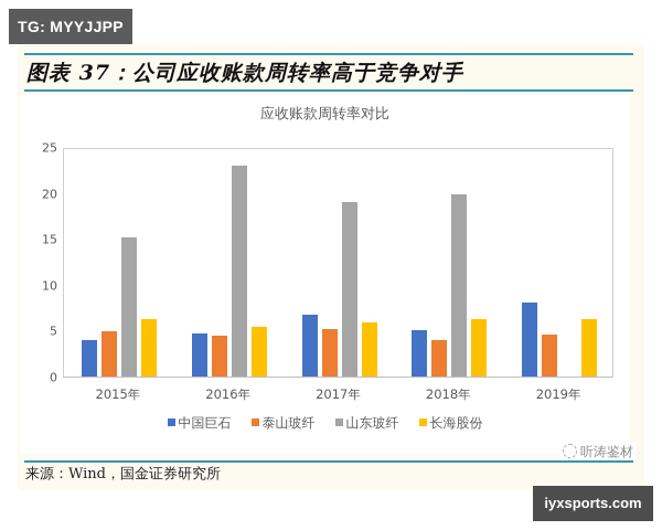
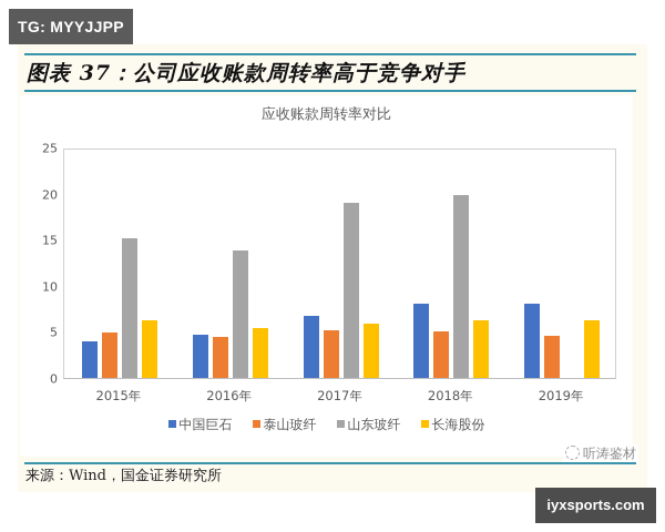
山东玻纤/2016年: 23 -> 14
中国巨石/2018年: 5 -> 8
泰山玻纤/2018年: 4 -> 5
